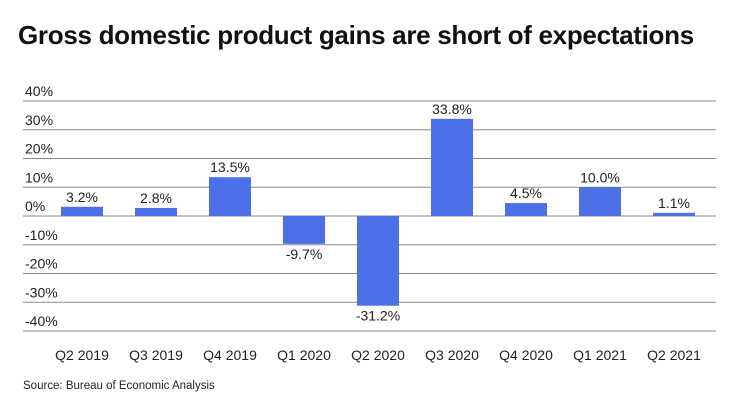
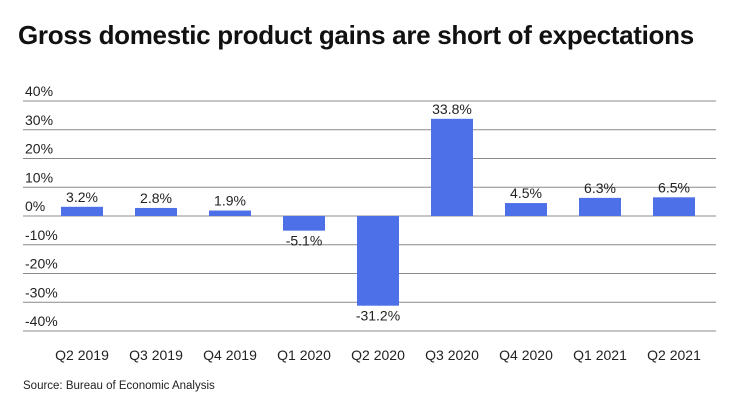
Q4 2019: 13.5% -> 1.9%
Q1 2020: -9.7% -> -5.1%
Q1 2021: 10.0% -> 6.3%
Q2 2021: 1.1% -> 6.5%
